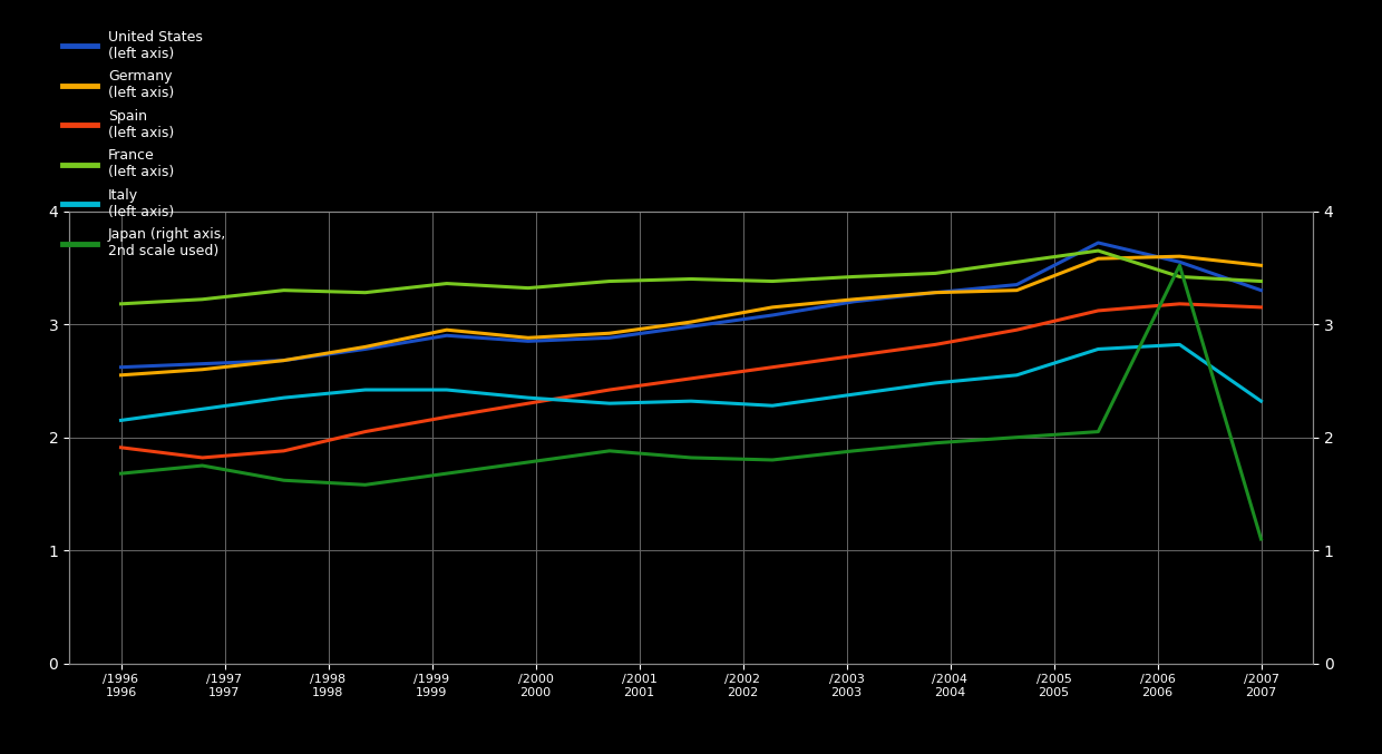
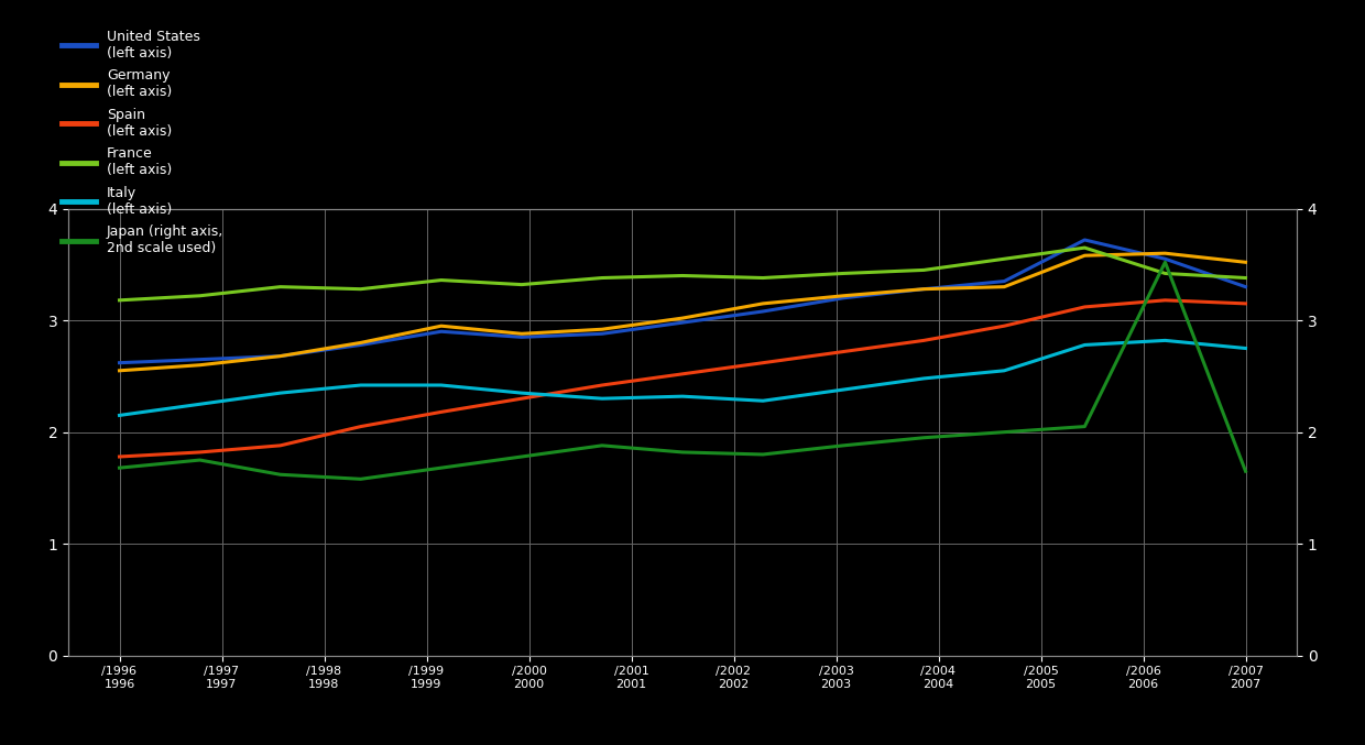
Spain (left axis)//1996 1996: 1.91 -> 1.78
Italy (left axis)//2007 2007: 2.32 -> 2.75
Japan (right axis, 2nd scale used)//2007 2007: 1.10 -> 1.65
